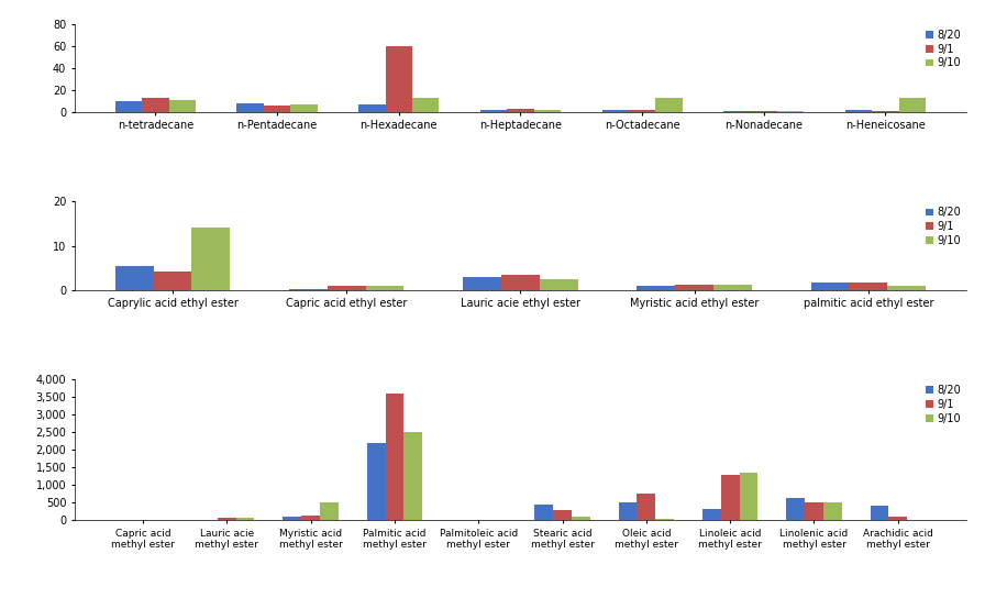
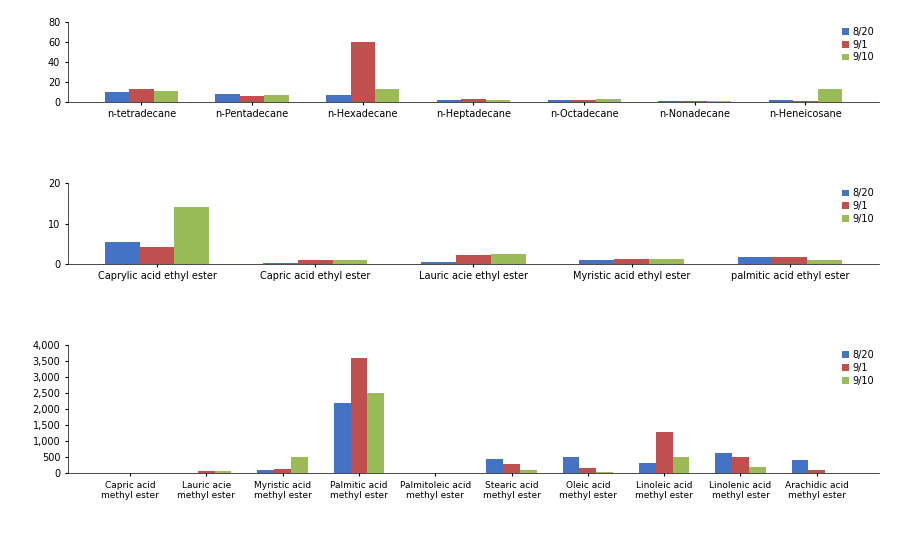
9/10/n-Octadecane: 13 -> 2
8/20/Lauric acie ethyl ester: 3.0 -> 0.4
9/1/Lauric acie ethyl ester: 3.5 -> 2.2
9/1/Oleic acid methyl ester: 750 -> 170
9/10/Linoleic acid methyl ester: 1,350 -> 520
9/10/Linolenic acid methyl ester: 500 -> 200
